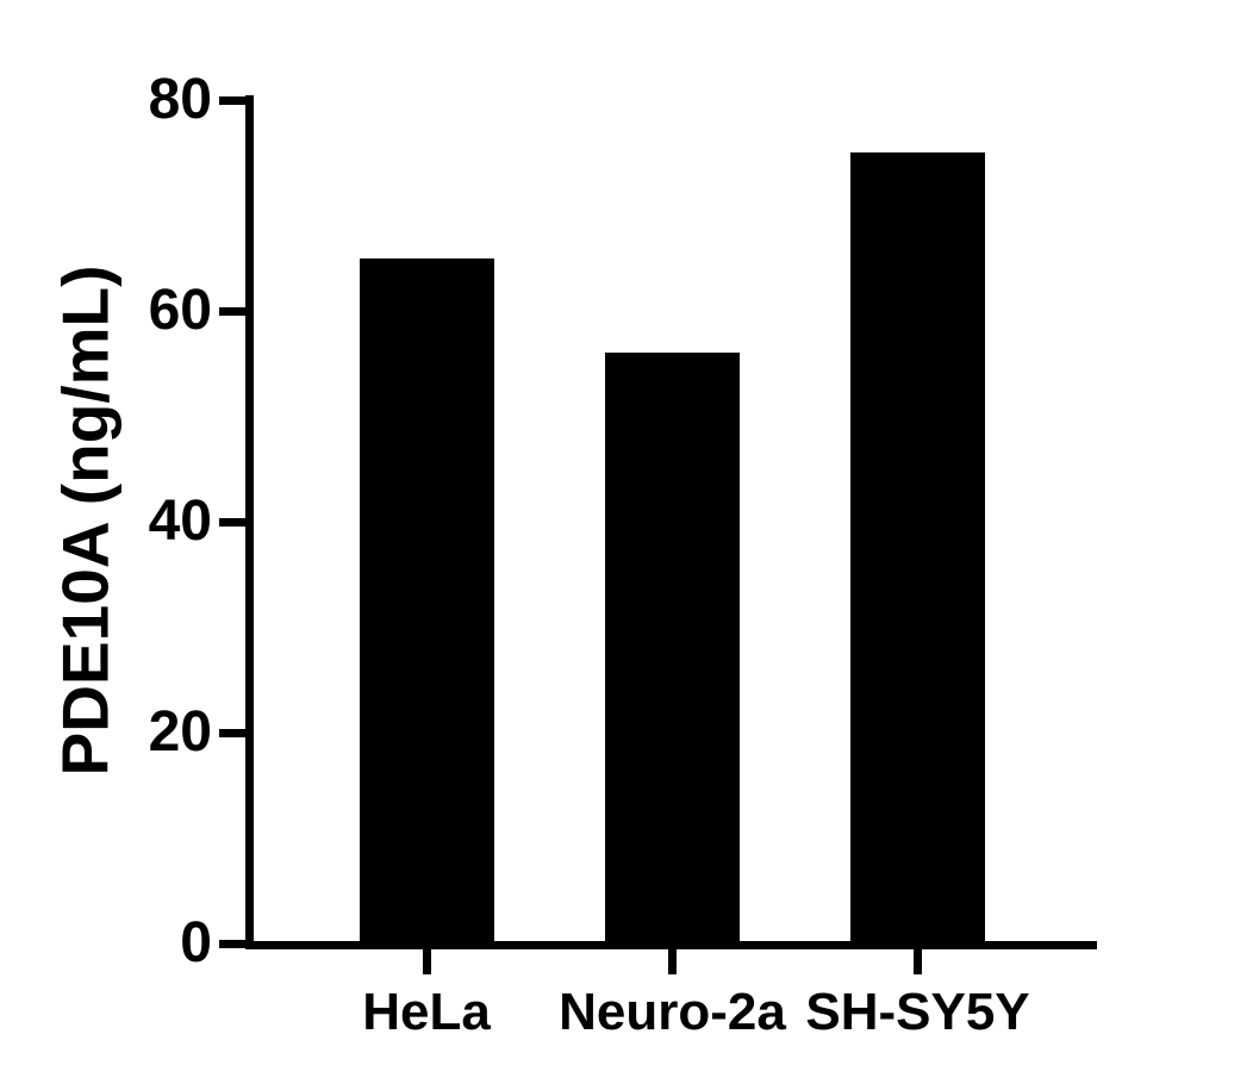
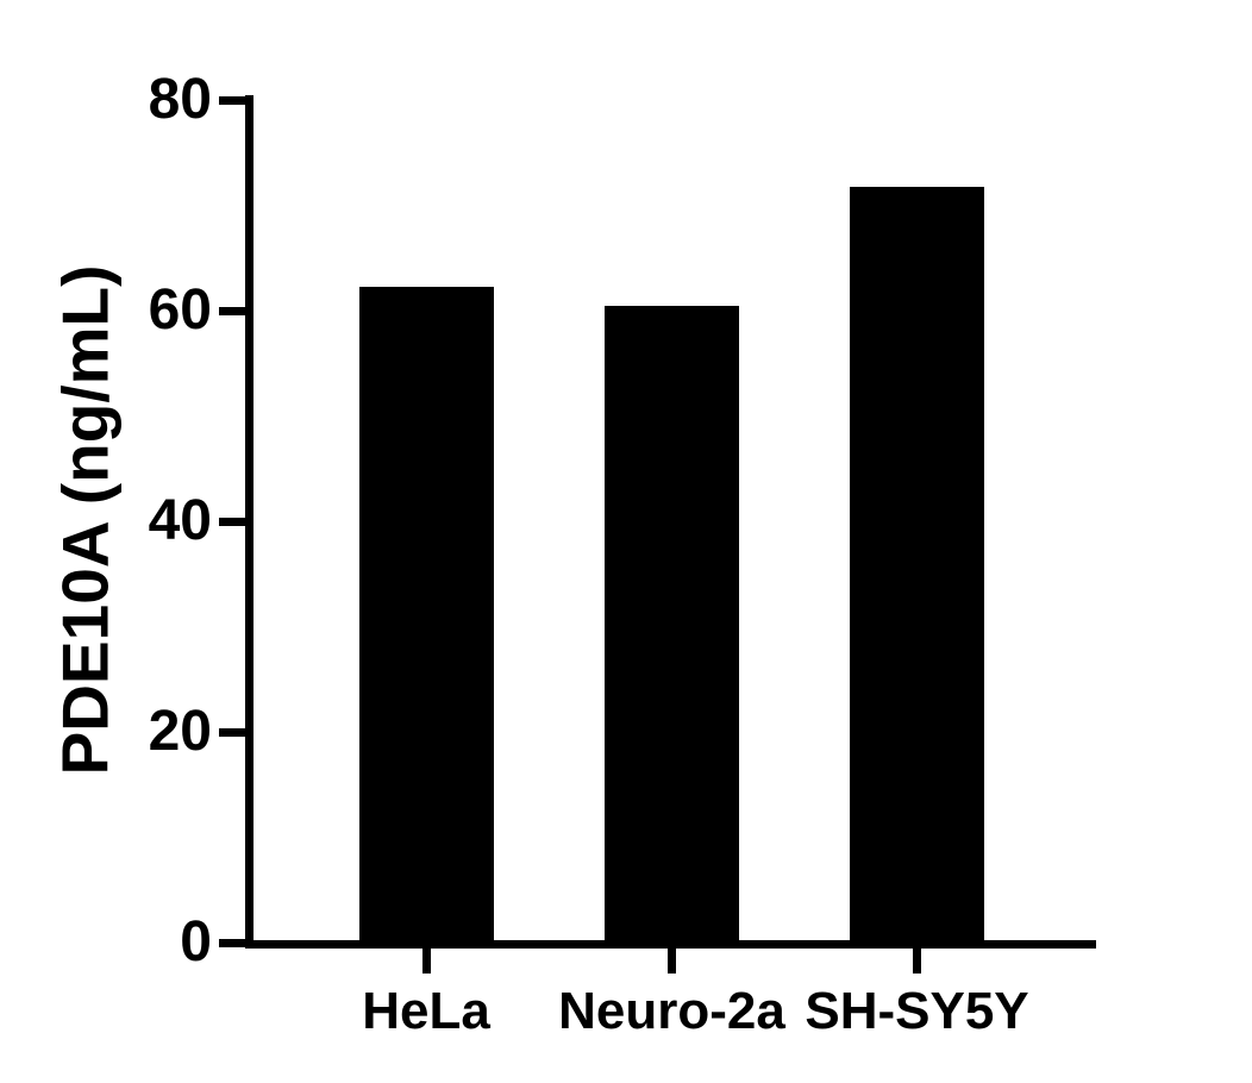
HeLa: 65 -> 62
Neuro-2a: 56 -> 60
SH-SY5Y: 75 -> 72
